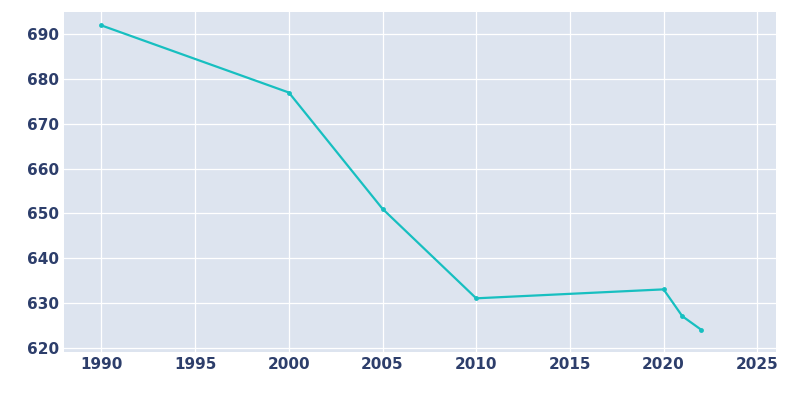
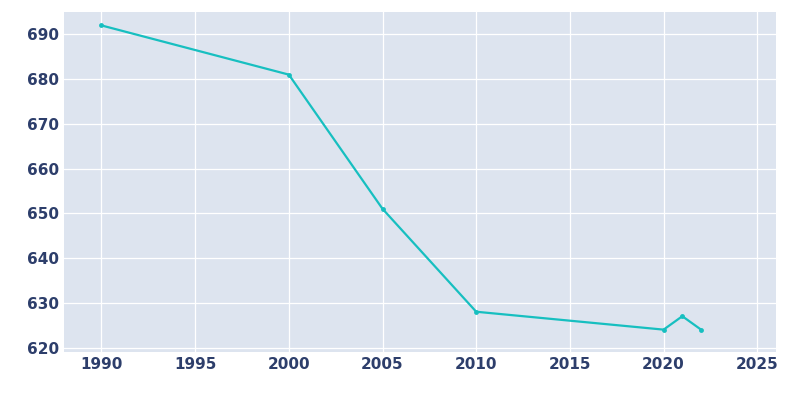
2000: 677 -> 681
2010: 631 -> 628
2020: 633 -> 624
